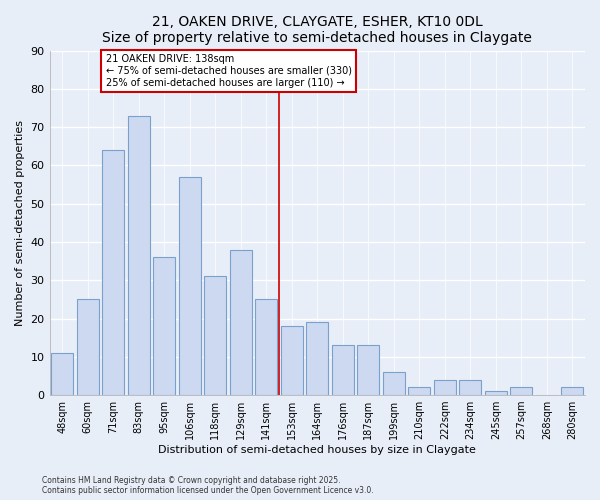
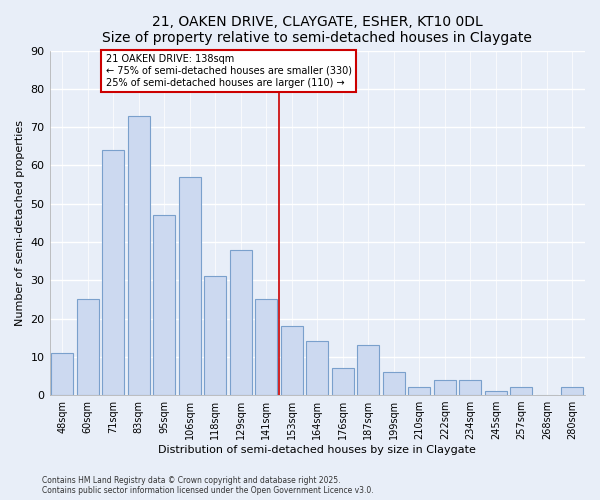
95sqm: 36 -> 47
164sqm: 19 -> 14
176sqm: 13 -> 7
